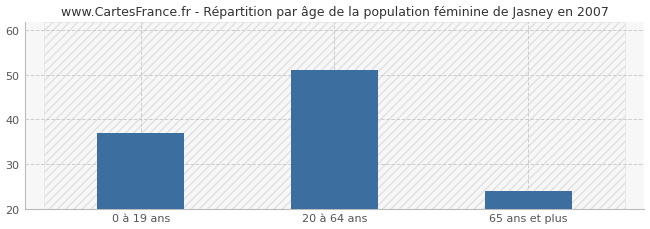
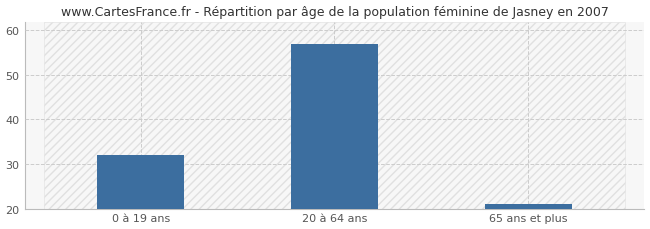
0 à 19 ans: 37 -> 32
20 à 64 ans: 51 -> 57
65 ans et plus: 24 -> 21
